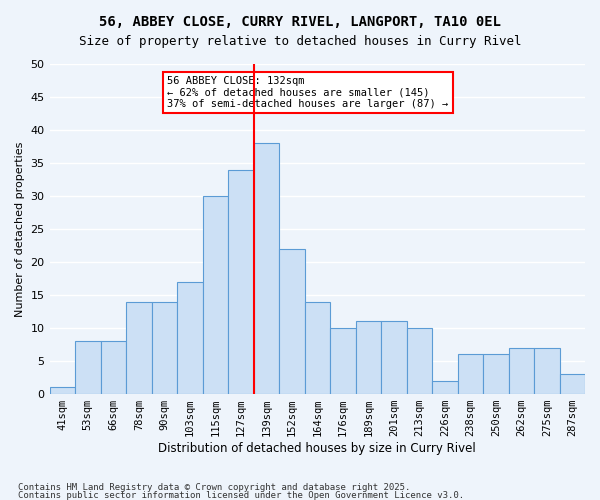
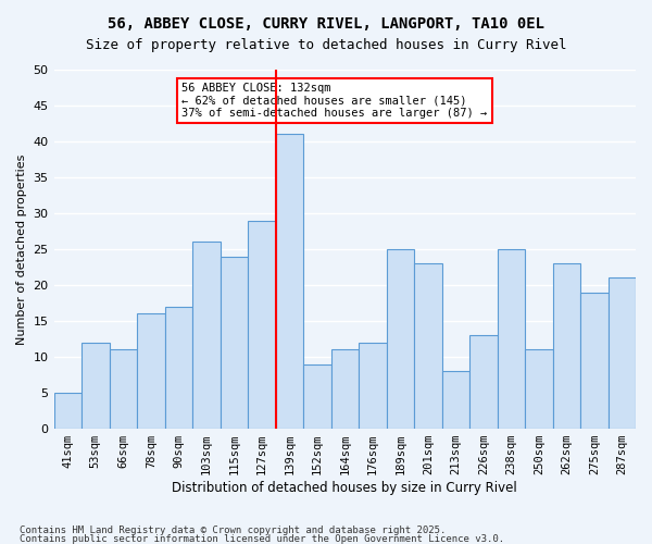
41sqm: 1 -> 5
53sqm: 8 -> 12
66sqm: 8 -> 11
78sqm: 14 -> 16
90sqm: 14 -> 17
103sqm: 17 -> 26
115sqm: 30 -> 24
127sqm: 34 -> 29
139sqm: 38 -> 41
152sqm: 22 -> 9
164sqm: 14 -> 11
176sqm: 10 -> 12
189sqm: 11 -> 25
201sqm: 11 -> 23
213sqm: 10 -> 8
226sqm: 2 -> 13
238sqm: 6 -> 25
250sqm: 6 -> 11
262sqm: 7 -> 23
275sqm: 7 -> 19
287sqm: 3 -> 21
